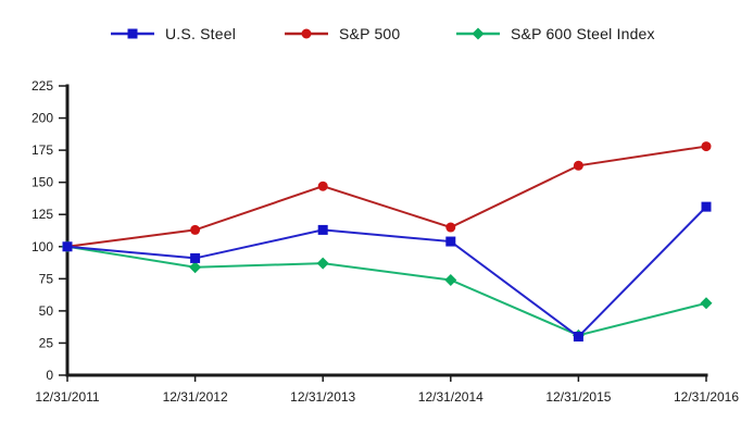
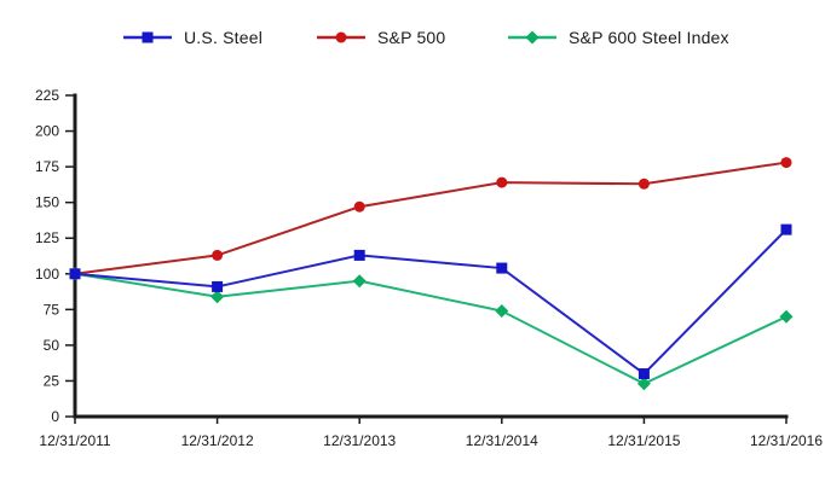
S&P 600 Steel Index/12/31/2013: 87 -> 95
S&P 500/12/31/2014: 115 -> 164
S&P 600 Steel Index/12/31/2015: 31 -> 23
S&P 600 Steel Index/12/31/2016: 56 -> 70
